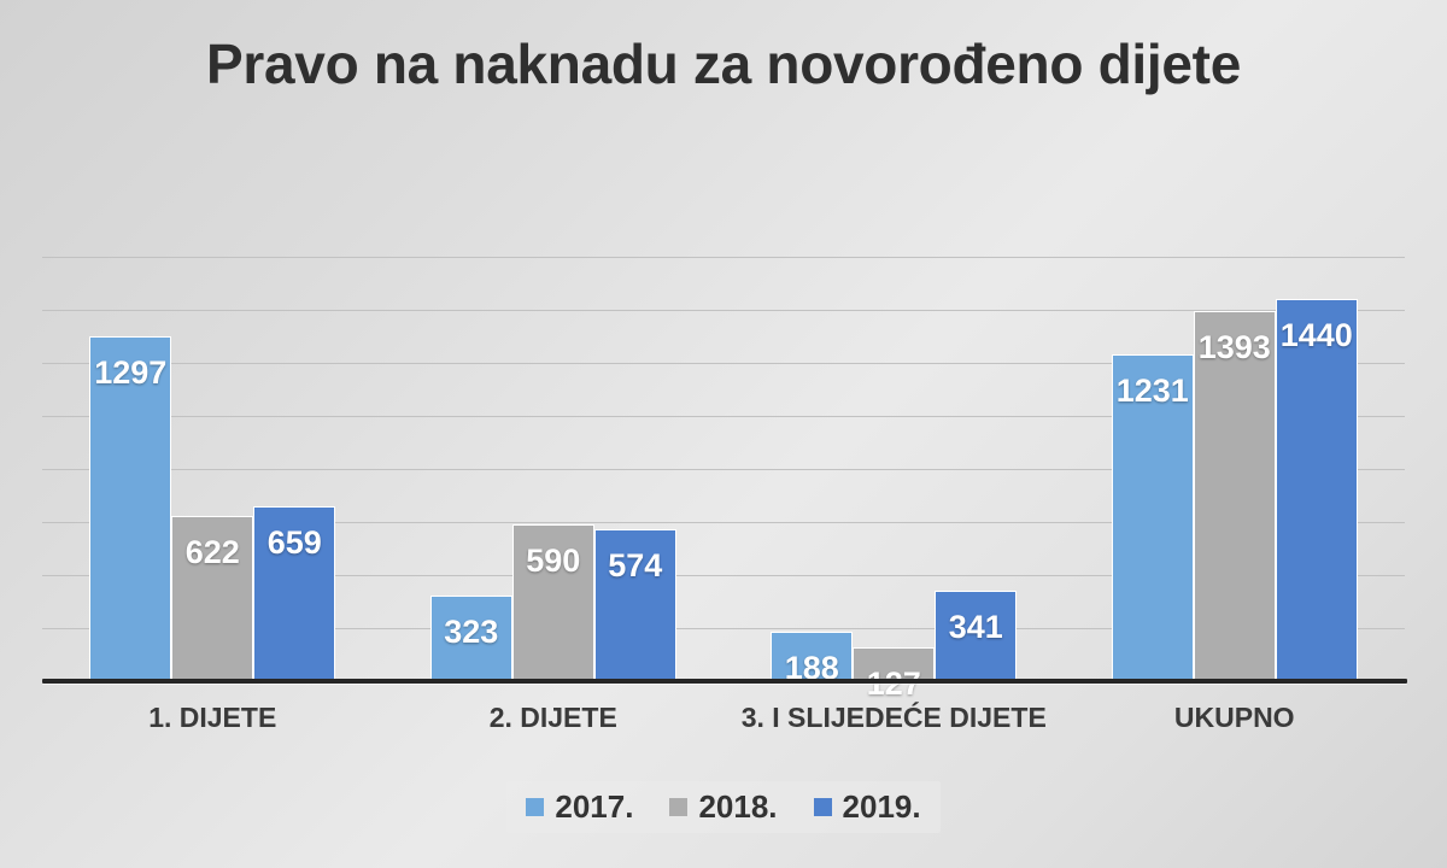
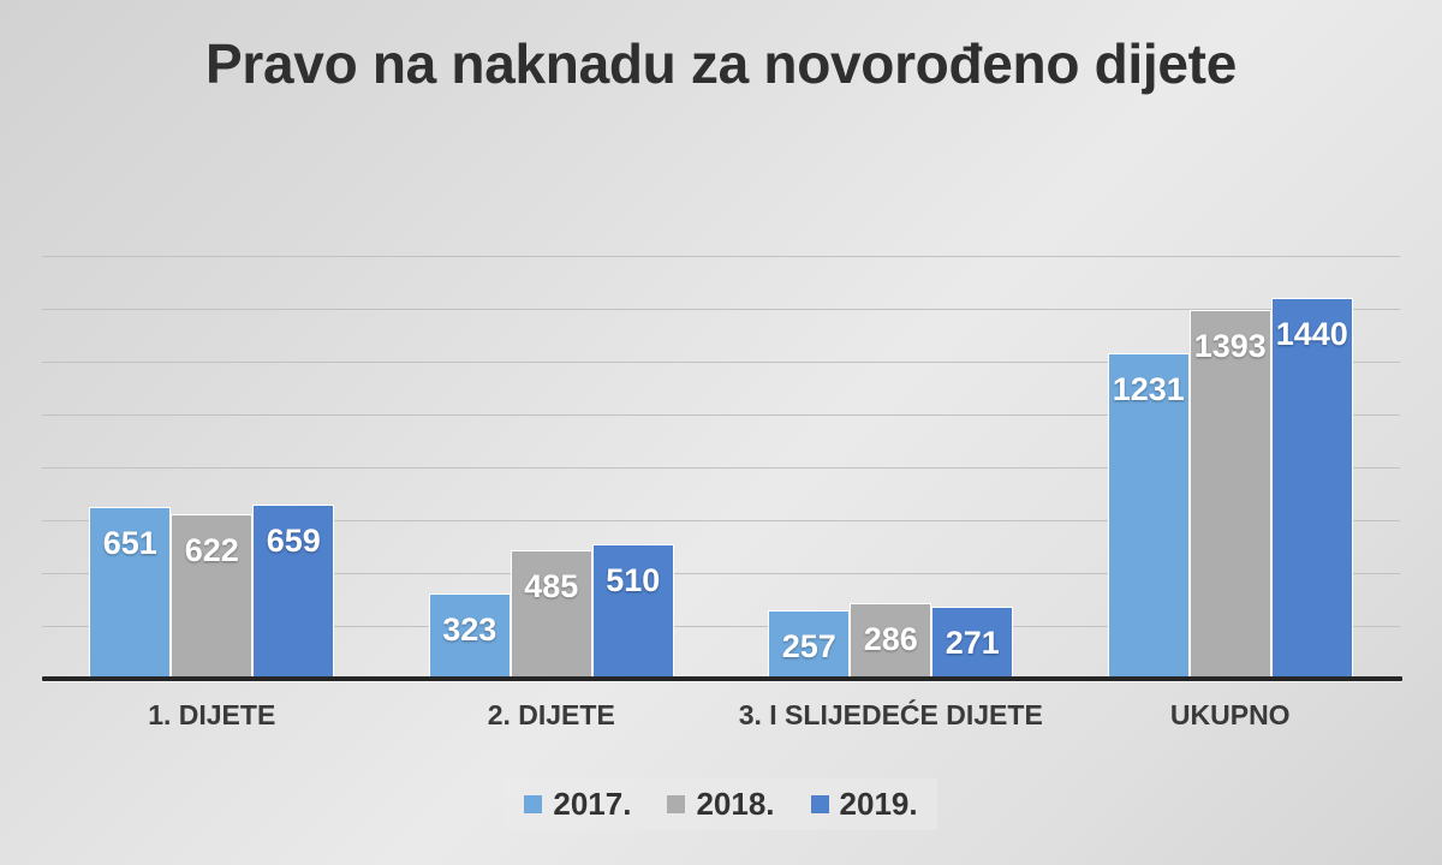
2017./1. DIJETE: 1297 -> 651
2018./2. DIJETE: 590 -> 485
2019./2. DIJETE: 574 -> 510
2017./3. I SLIJEDEĆE DIJETE: 188 -> 257
2018./3. I SLIJEDEĆE DIJETE: 127 -> 286
2019./3. I SLIJEDEĆE DIJETE: 341 -> 271
